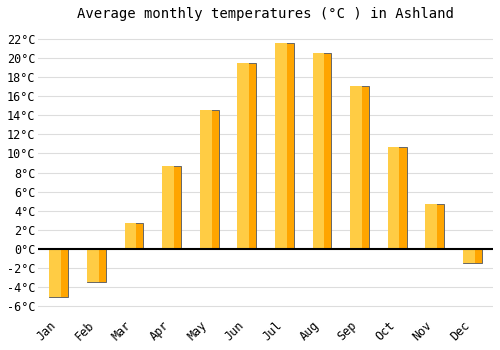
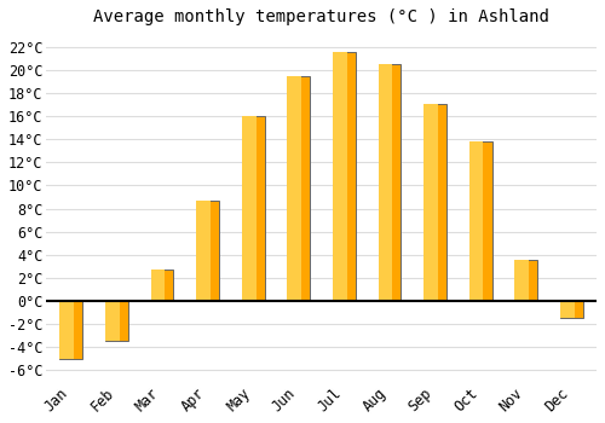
May: 14.5°C -> 16.0°C
Oct: 10.7°C -> 13.8°C
Nov: 4.7°C -> 3.6°C
